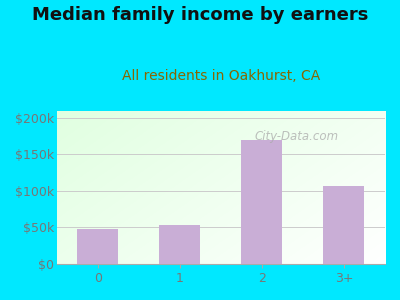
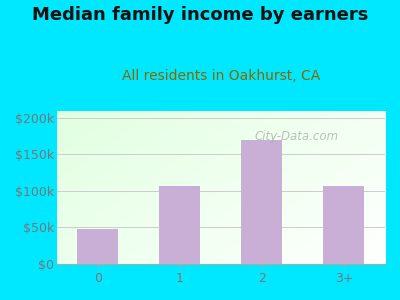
1: $53k -> $106k
